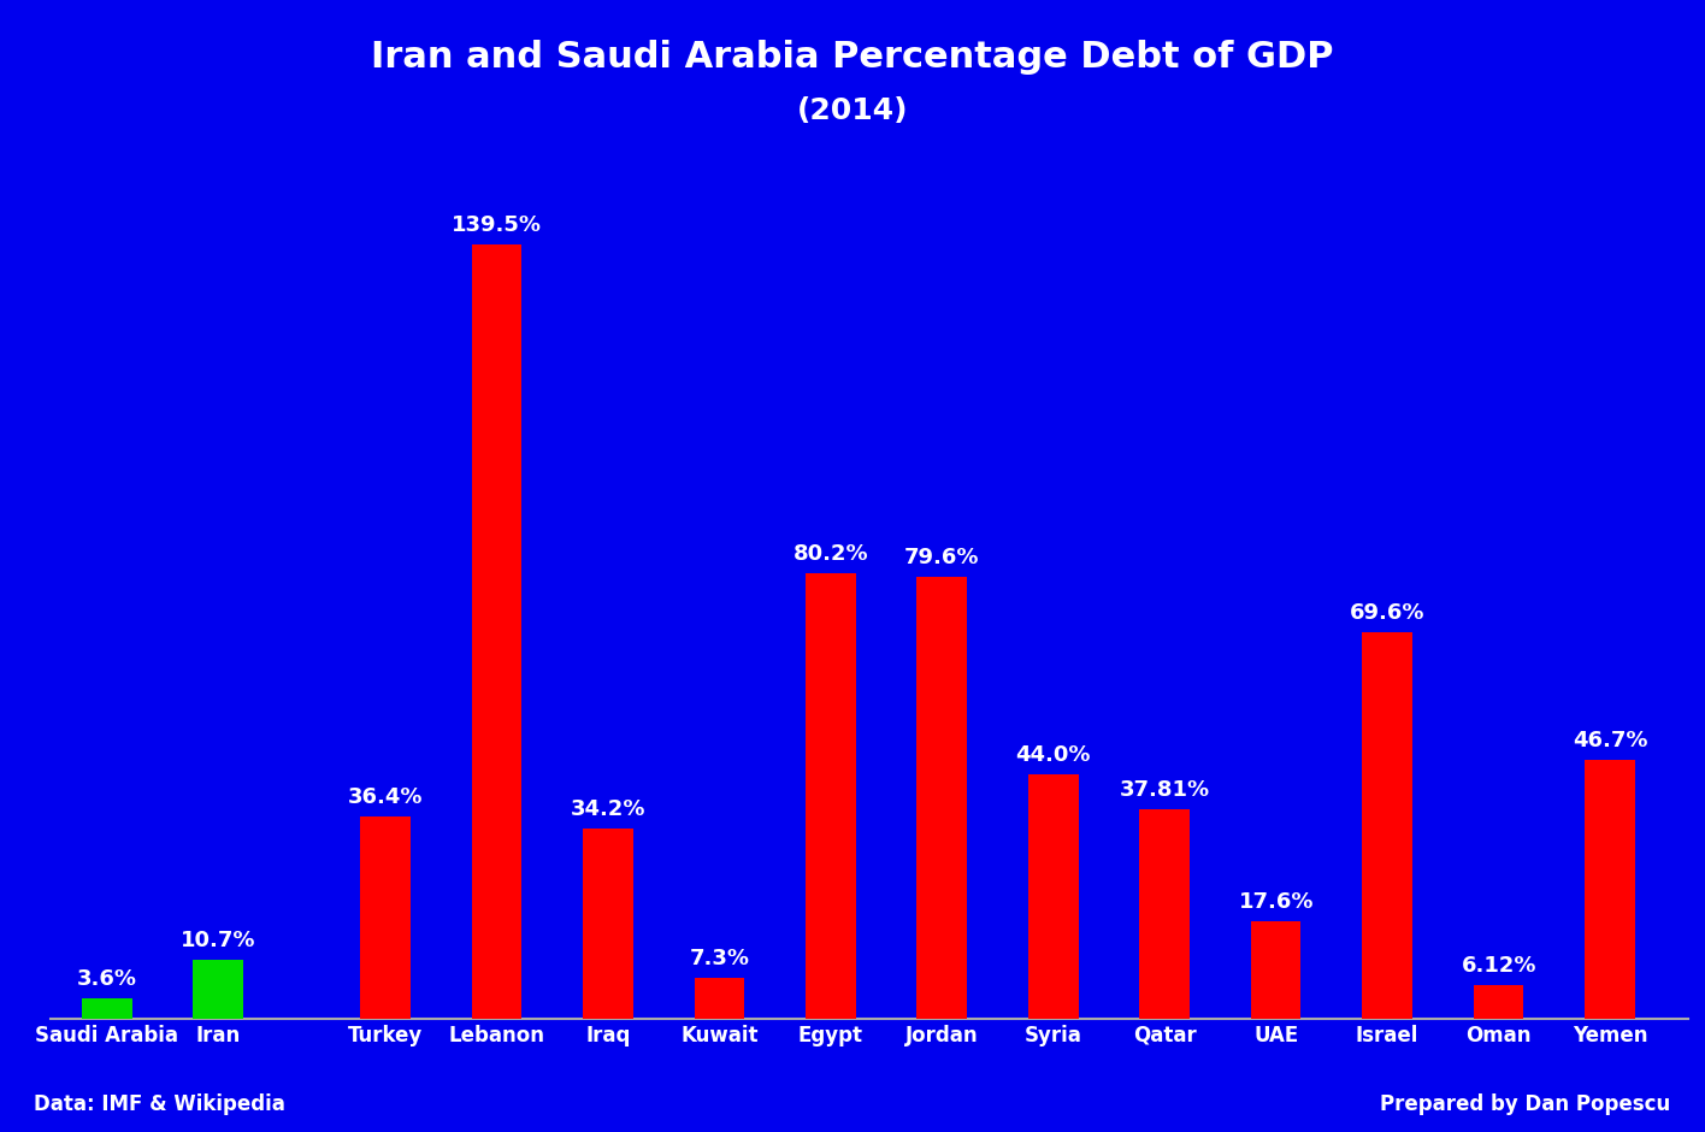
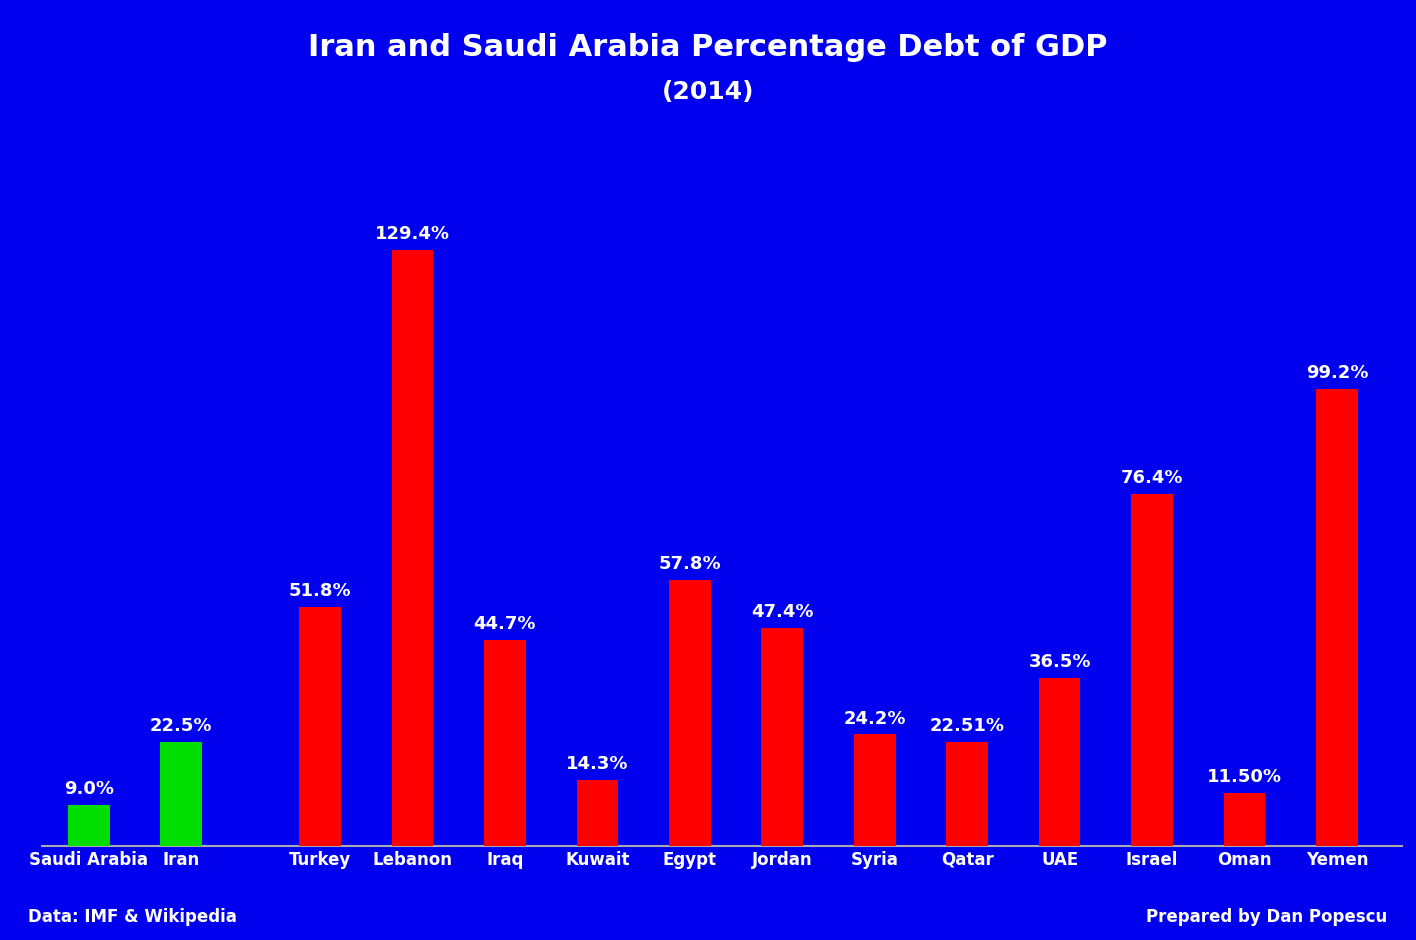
Saudi Arabia: 3.6% -> 9.0%
Iran: 10.7% -> 22.5%
Turkey: 36.4% -> 51.8%
Lebanon: 139.5% -> 129.4%
Iraq: 34.2% -> 44.7%
Kuwait: 7.3% -> 14.3%
Egypt: 80.2% -> 57.8%
Jordan: 79.6% -> 47.4%
Syria: 44.0% -> 24.2%
Qatar: 37.81% -> 22.51%
UAE: 17.6% -> 36.5%
Israel: 69.6% -> 76.4%
Oman: 6.12% -> 11.50%
Yemen: 46.7% -> 99.2%
